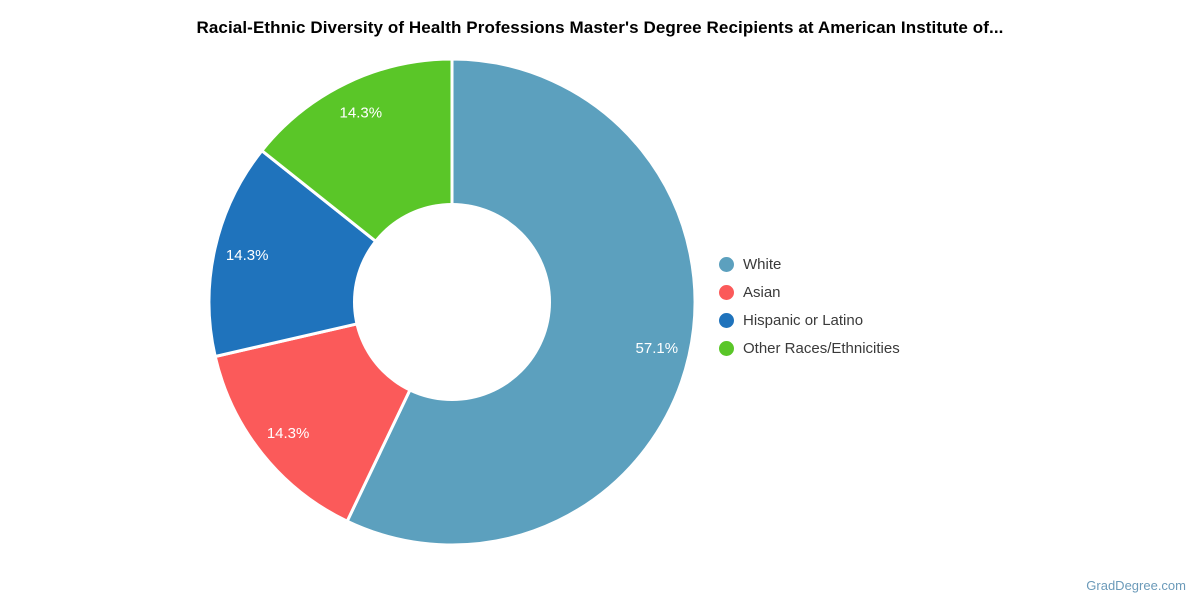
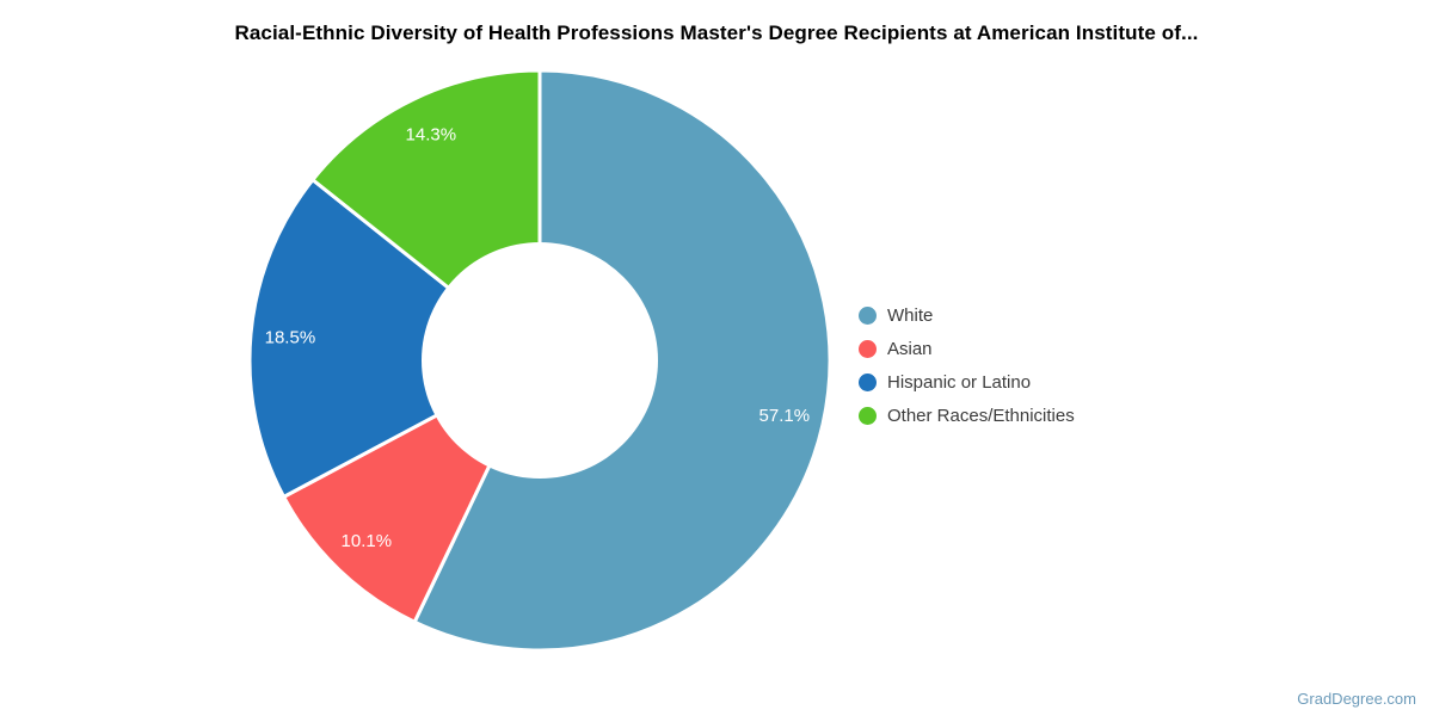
Asian: 14.3% -> 10.1%
Hispanic or Latino: 14.3% -> 18.5%
